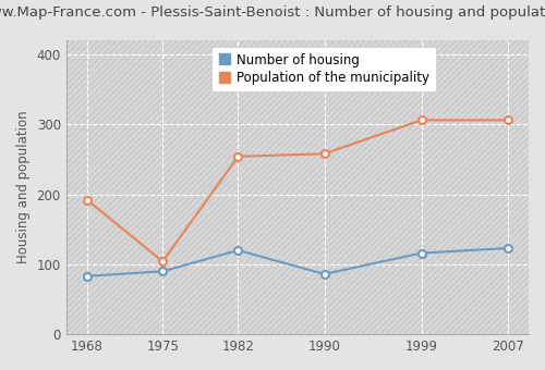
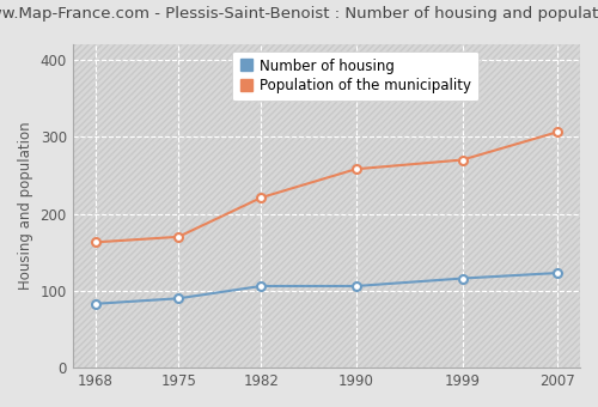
Population of the municipality/1968: 192 -> 163
Population of the municipality/1975: 104 -> 170
Number of housing/1982: 120 -> 106
Population of the municipality/1982: 254 -> 221
Number of housing/1990: 86 -> 106
Population of the municipality/1999: 306 -> 270
